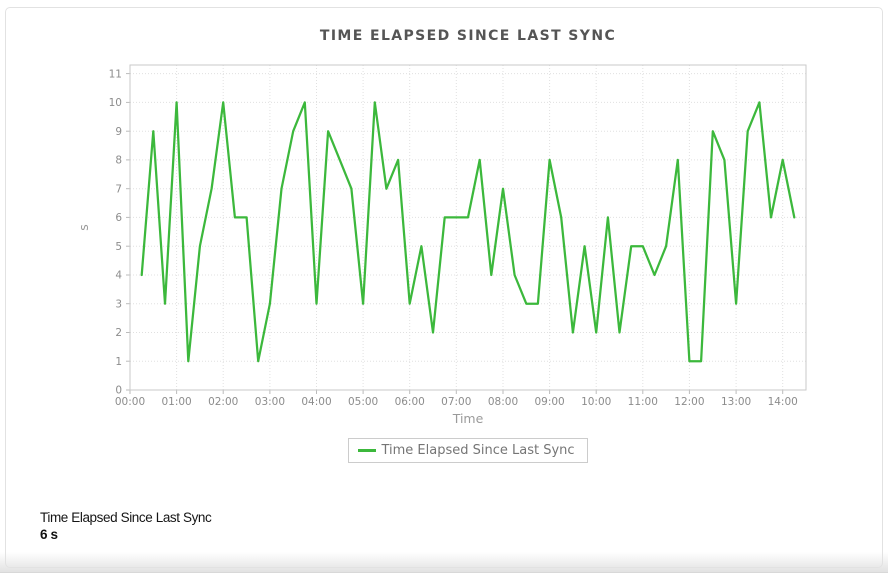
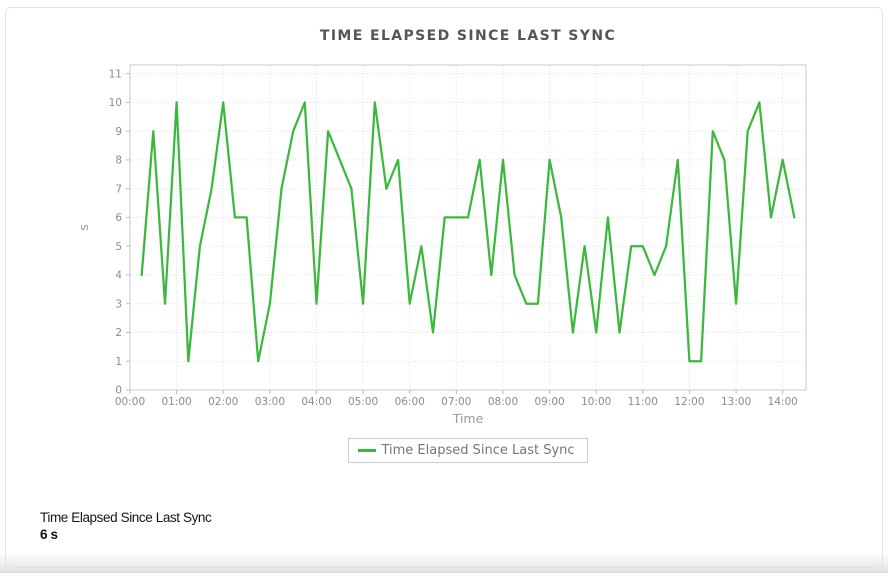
08:00: 7 -> 8
